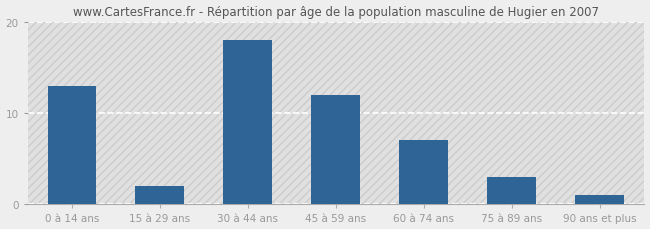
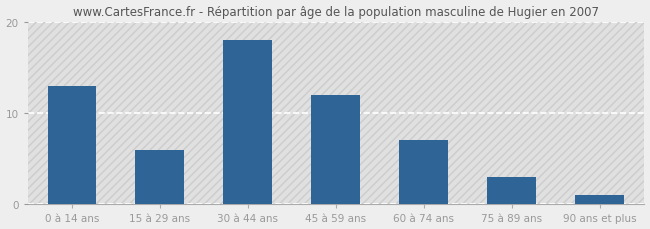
15 à 29 ans: 2 -> 6
